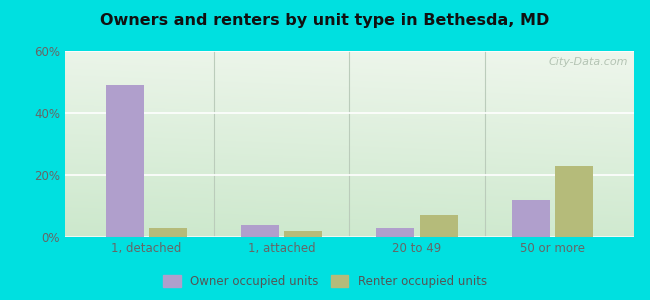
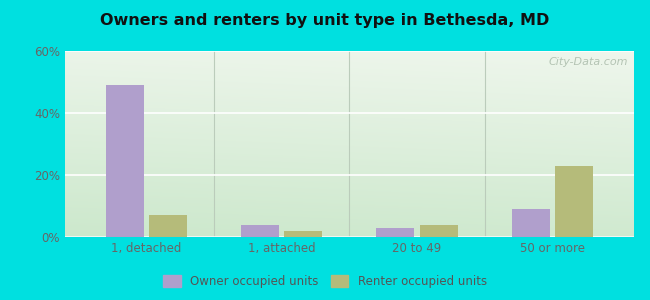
Renter occupied units/1, detached: 3% -> 7%
Renter occupied units/20 to 49: 7% -> 4%
Owner occupied units/50 or more: 12% -> 9%
